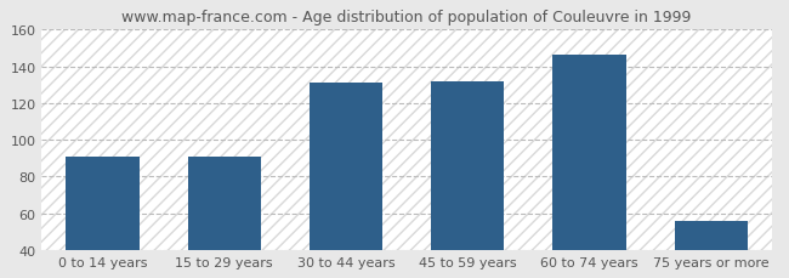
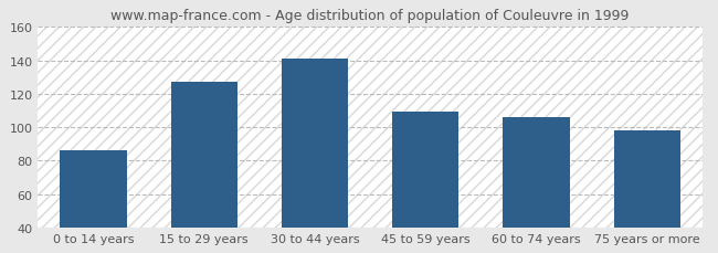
0 to 14 years: 91 -> 86
15 to 29 years: 91 -> 127
30 to 44 years: 131 -> 141
45 to 59 years: 132 -> 109
60 to 74 years: 146 -> 106
75 years or more: 56 -> 98
